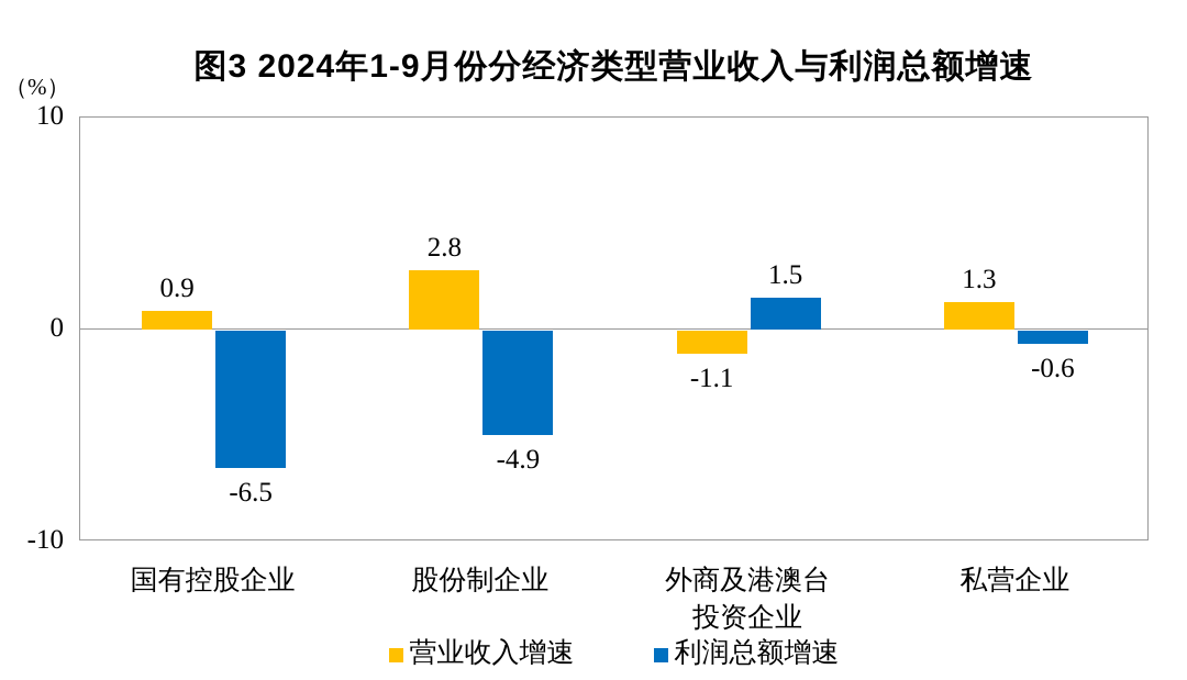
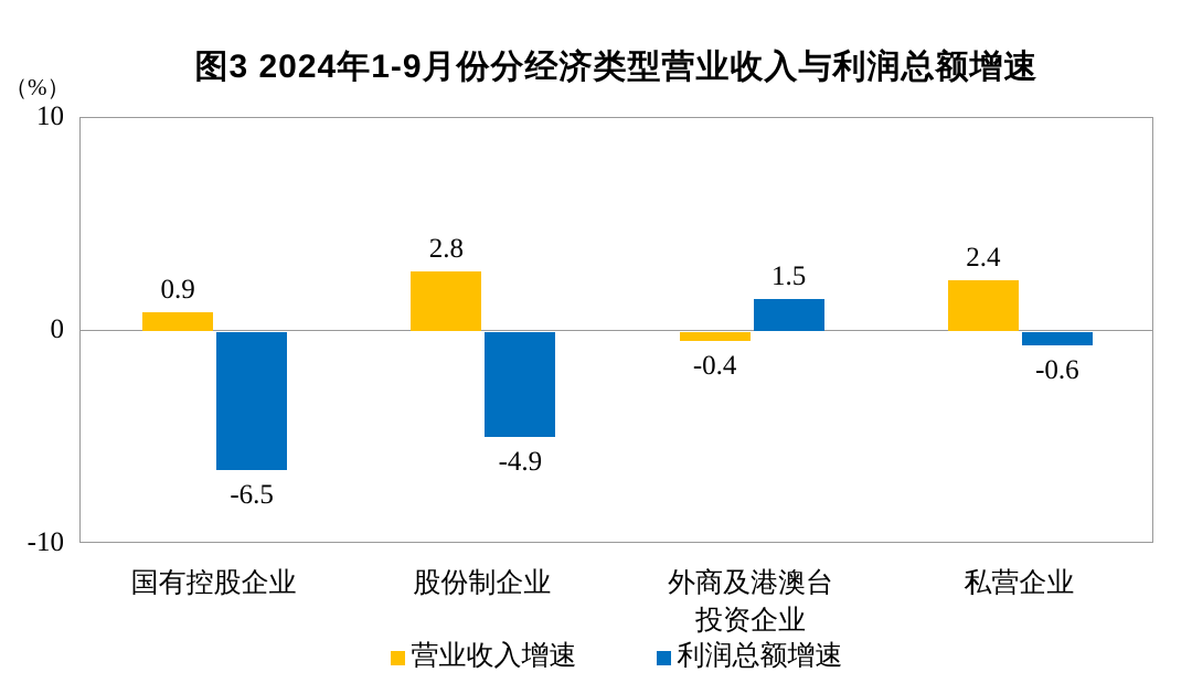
营业收入增速/外商及港澳台投资企业: -1.1 -> -0.4
营业收入增速/私营企业: 1.3 -> 2.4
